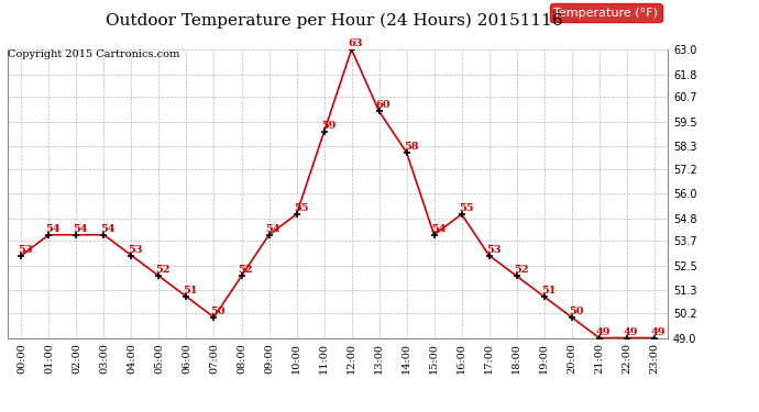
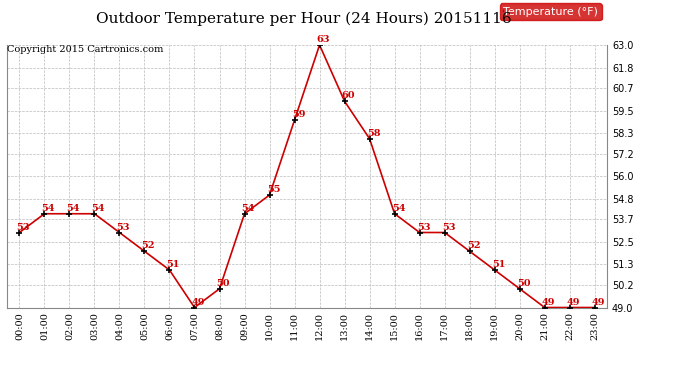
07:00: 50 -> 49
08:00: 52 -> 50
16:00: 55 -> 53
